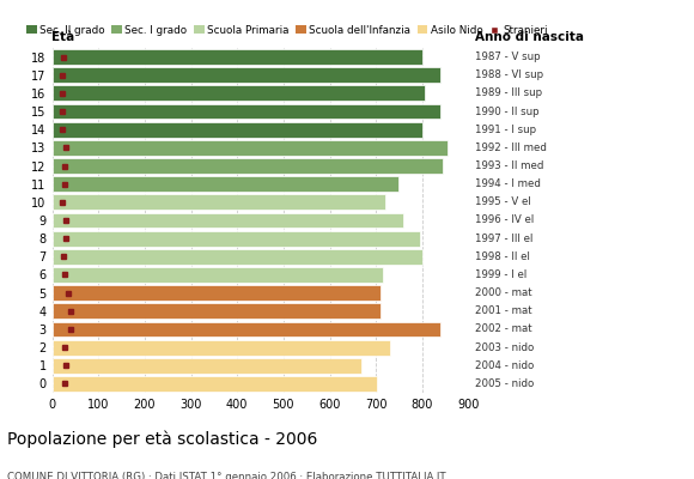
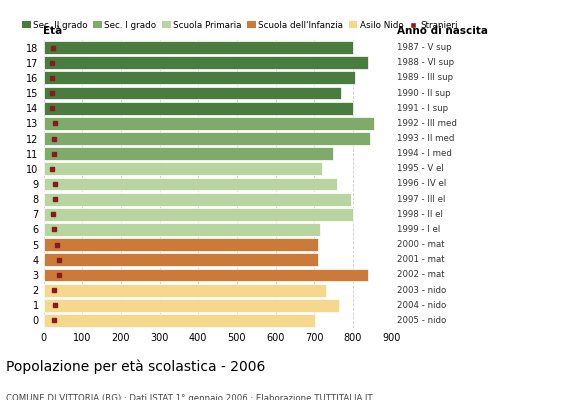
15: 840 -> 770
1: 668 -> 765
